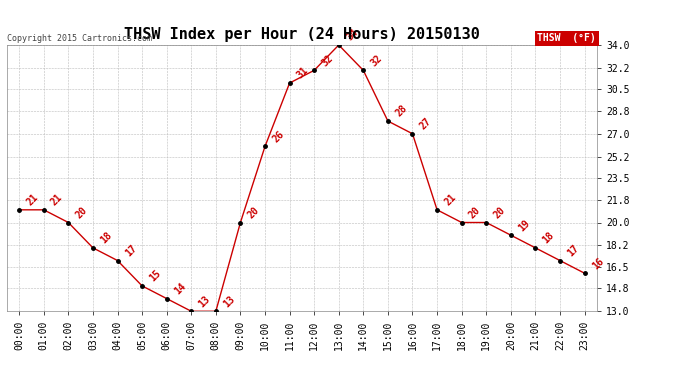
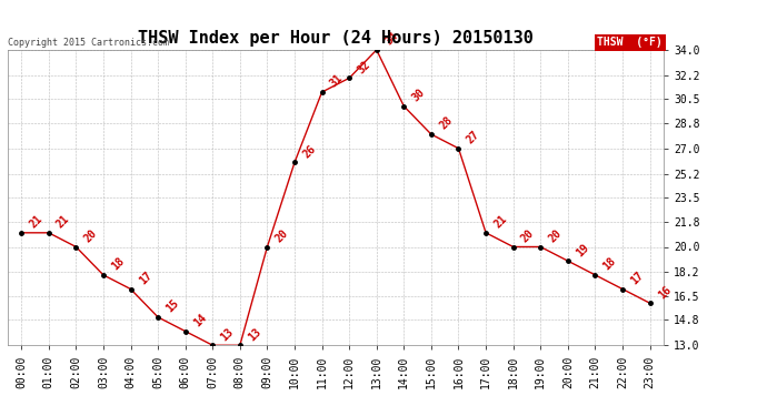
14:00: 32 -> 30
